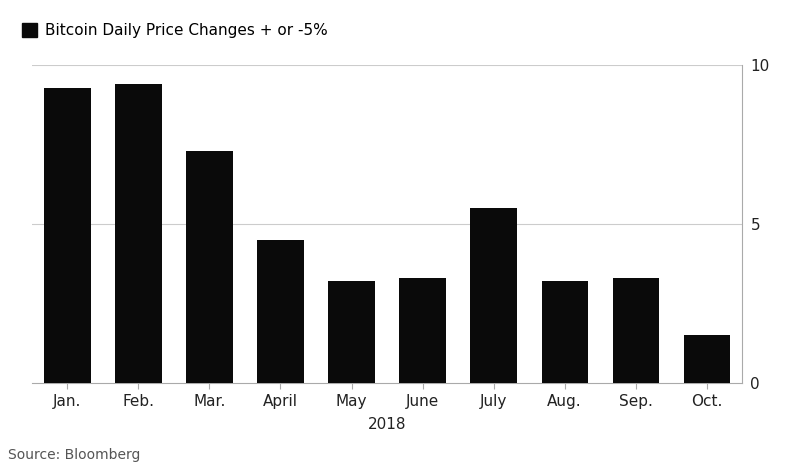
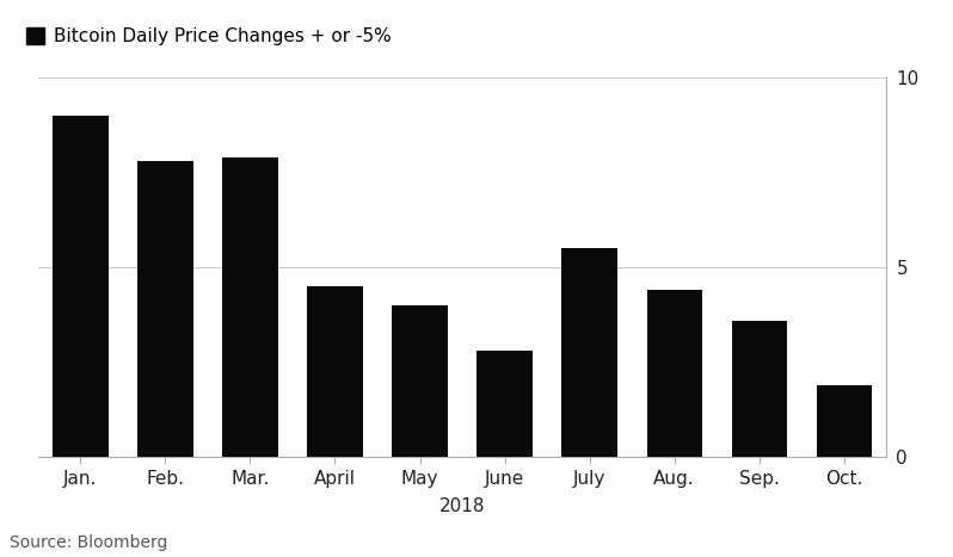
Jan.: 9.3 -> 9.0
Feb.: 9.4 -> 7.8
Mar.: 7.3 -> 7.9
May: 3.2 -> 4.0
June: 3.3 -> 2.8
Aug.: 3.2 -> 4.4
Sep.: 3.3 -> 3.6
Oct.: 1.5 -> 1.9
